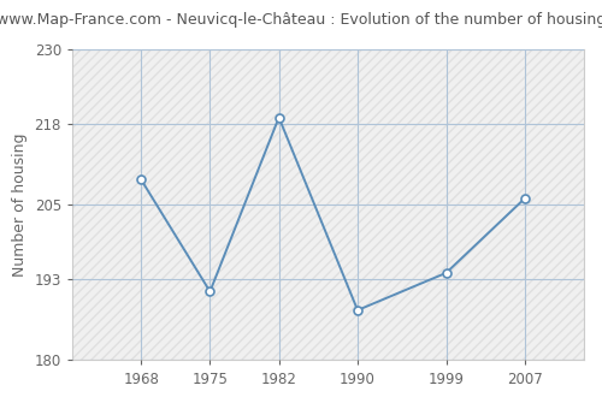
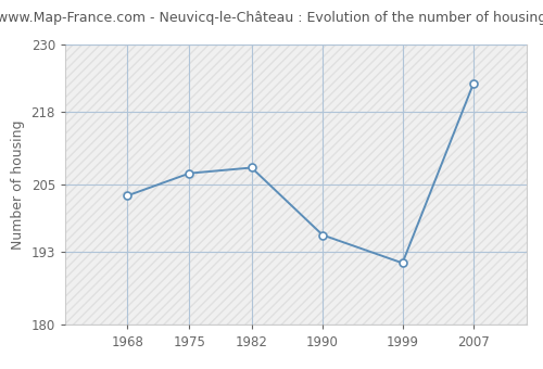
1968: 209 -> 203
1975: 191 -> 207
1982: 219 -> 208
1990: 188 -> 196
1999: 194 -> 191
2007: 206 -> 223
